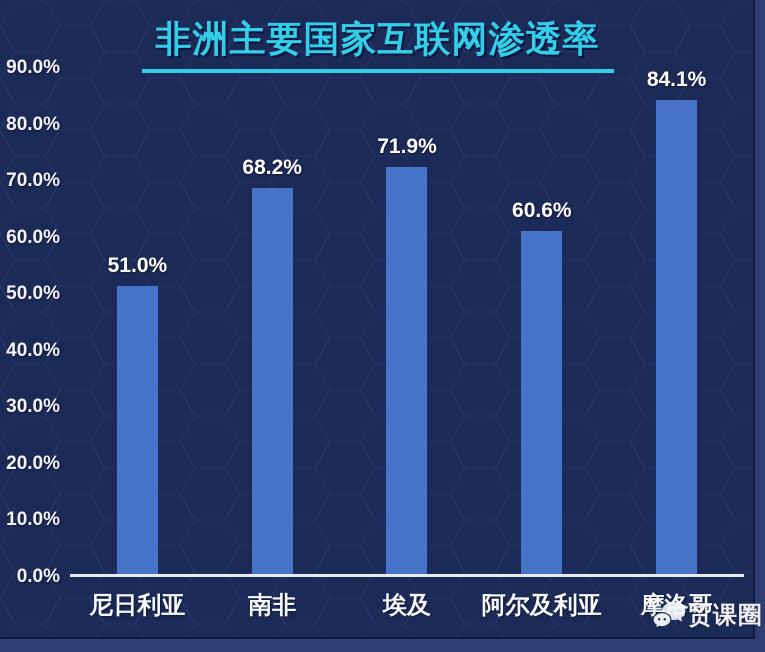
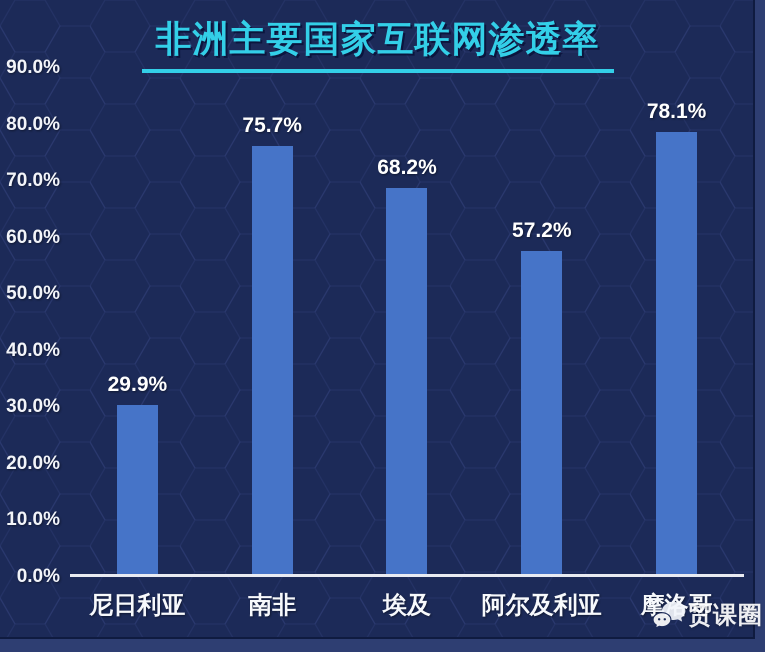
尼日利亚: 51.0% -> 29.9%
南非: 68.2% -> 75.7%
埃及: 71.9% -> 68.2%
阿尔及利亚: 60.6% -> 57.2%
摩洛哥: 84.1% -> 78.1%
